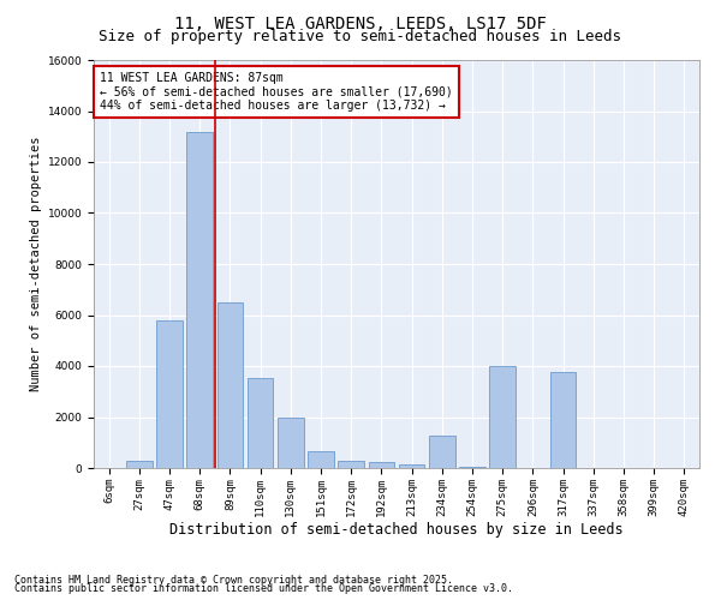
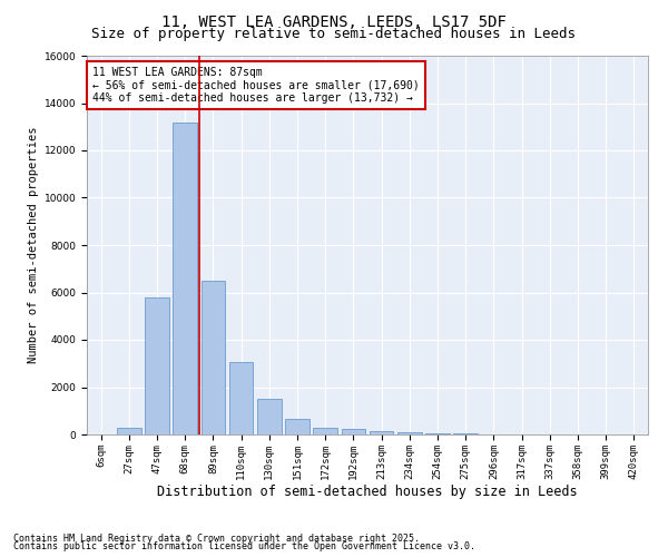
110sqm: 3550 -> 3050
130sqm: 2000 -> 1500
234sqm: 1250 -> 100
275sqm: 4000 -> 30
317sqm: 3750 -> 10
